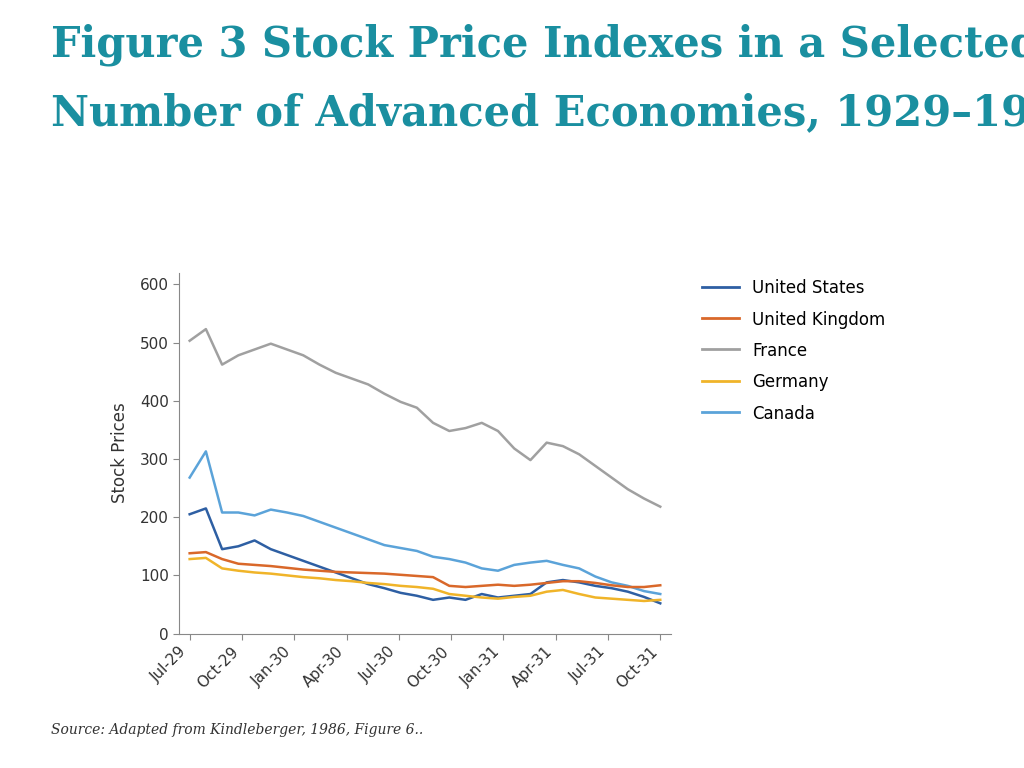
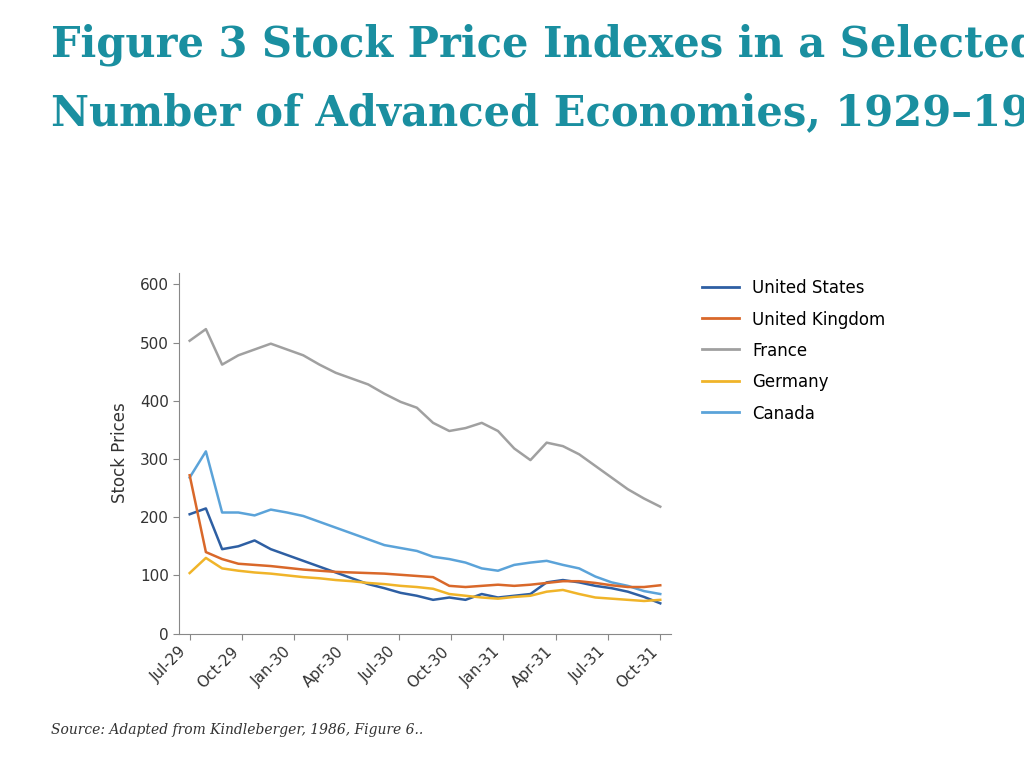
United Kingdom/Jul-29: 138 -> 272
Germany/Jul-29: 128 -> 104
